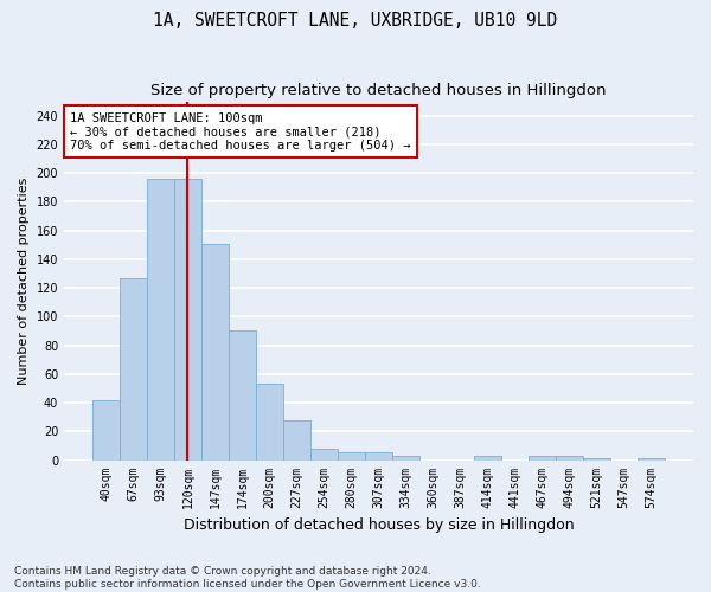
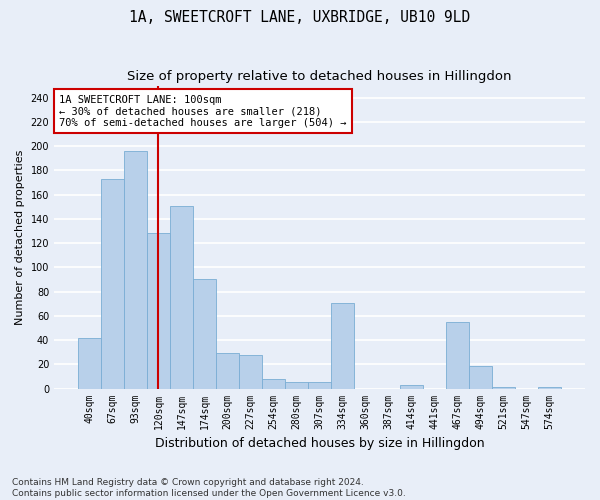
67sqm: 127 -> 173
120sqm: 196 -> 128
200sqm: 53 -> 29
334sqm: 3 -> 71
467sqm: 3 -> 55
494sqm: 3 -> 19
